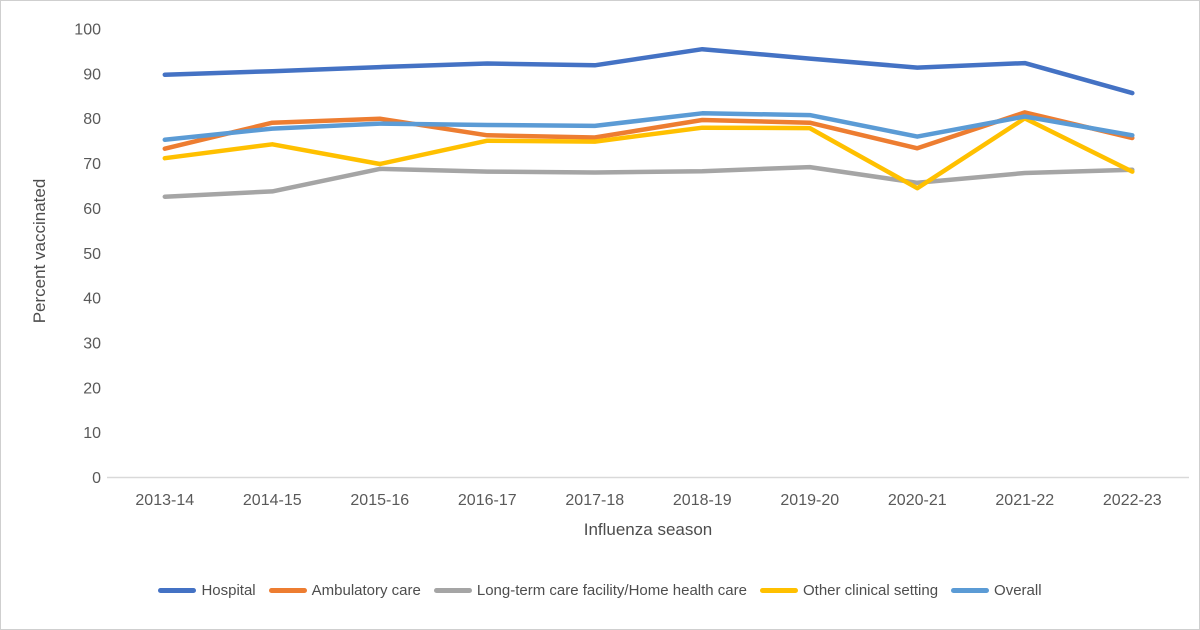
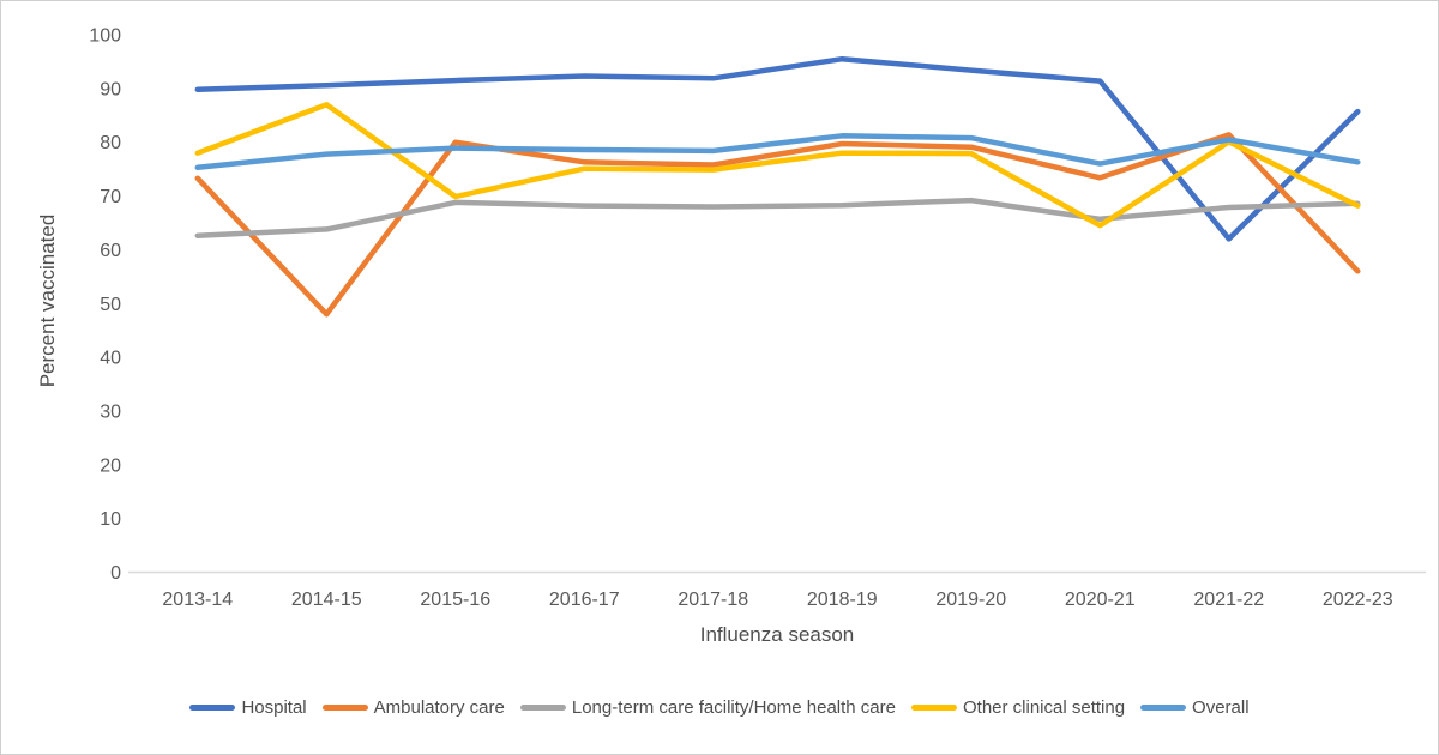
Other clinical setting/2013-14: 71 -> 78
Ambulatory care/2014-15: 79 -> 48
Other clinical setting/2014-15: 74 -> 87
Hospital/2021-22: 92 -> 62
Ambulatory care/2022-23: 76 -> 56
